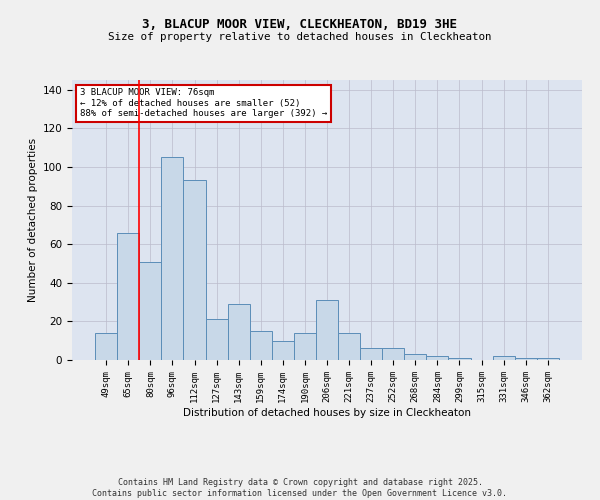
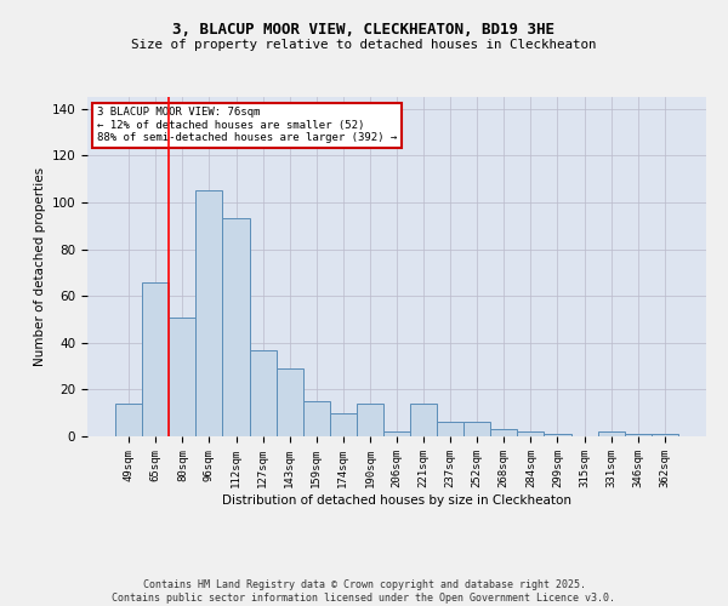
127sqm: 21 -> 37
206sqm: 31 -> 2
